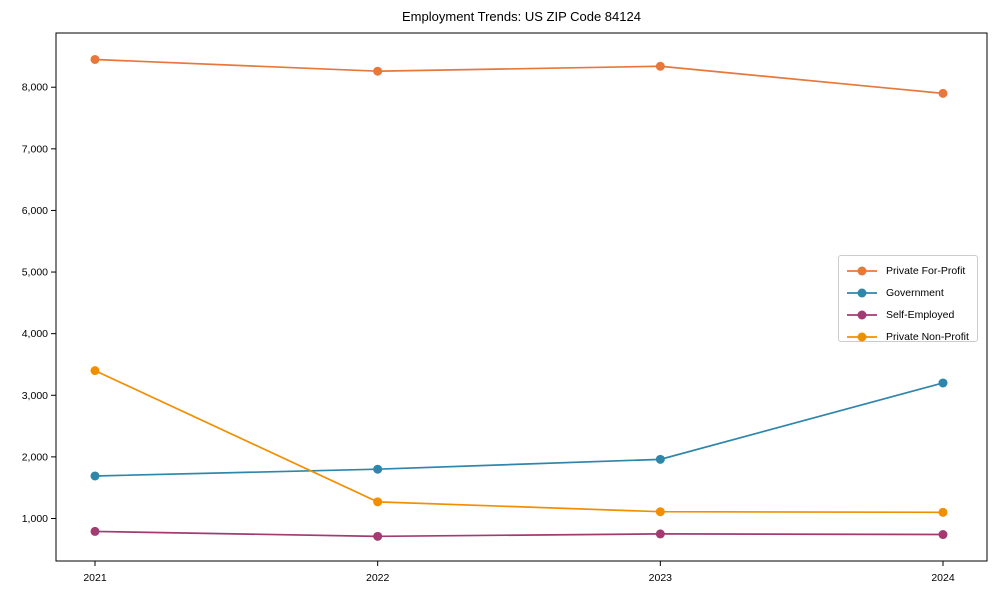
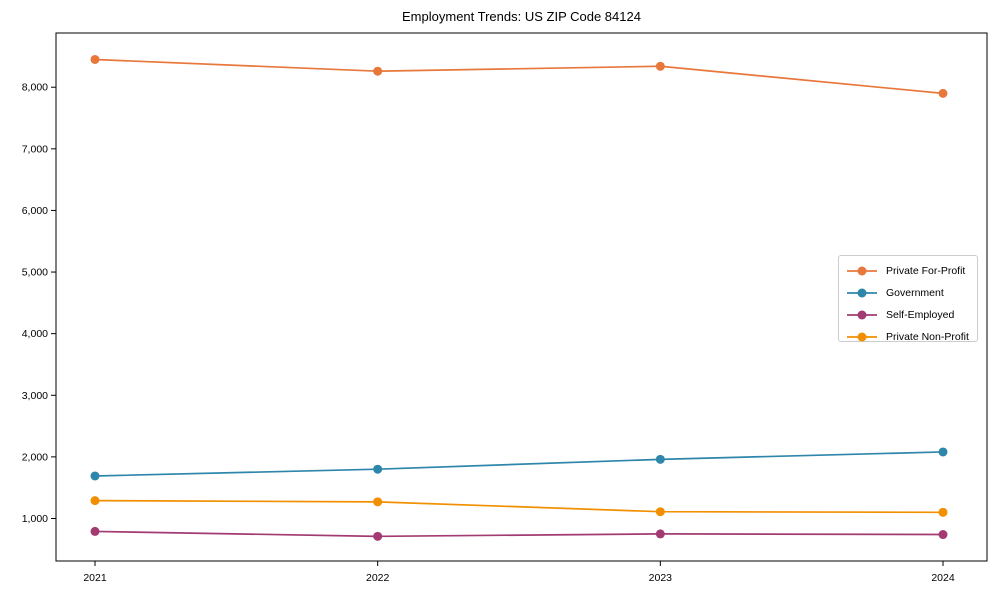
Private Non-Profit/2021: 3400 -> 1300
Government/2024: 3200 -> 2100
